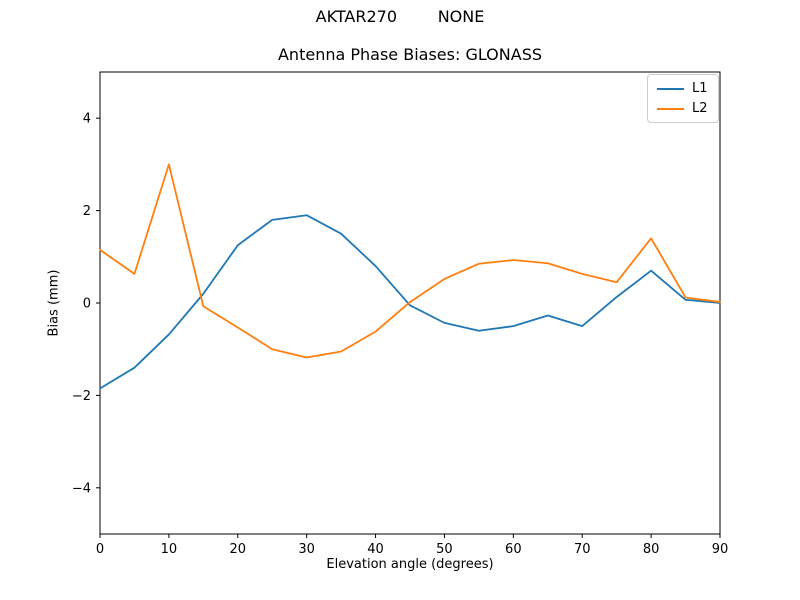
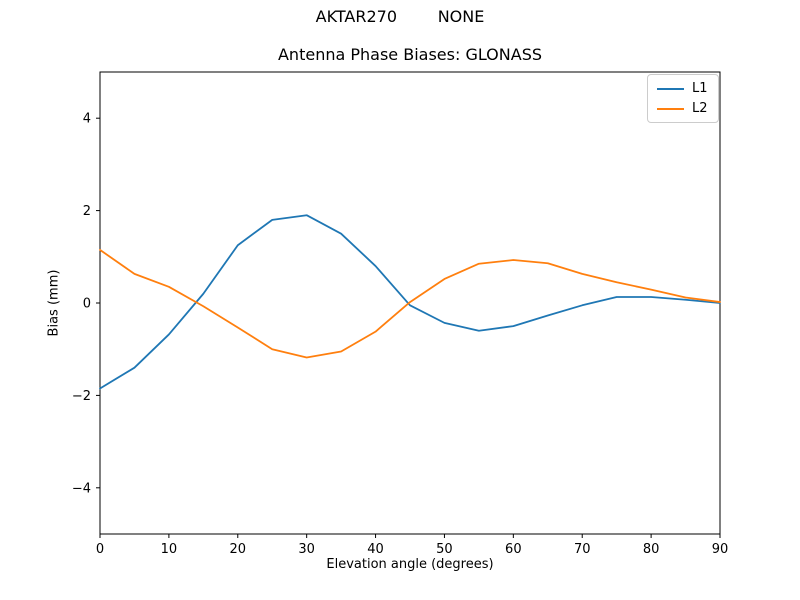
L2/10: 3.0 -> 0.3
L1/70: -0.5 -> -0.1
L1/80: 0.7 -> 0.1
L2/80: 1.4 -> 0.3
